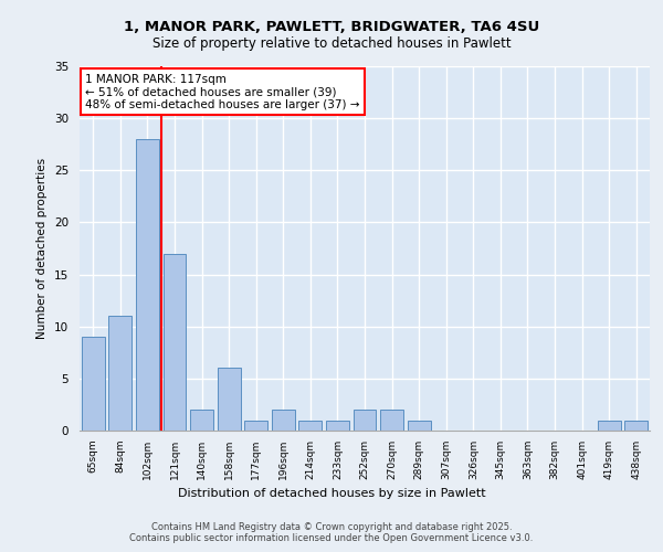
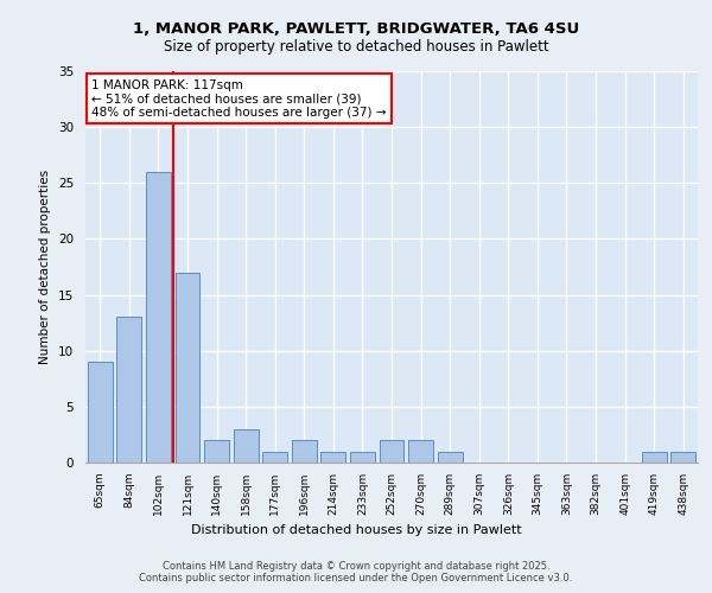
84sqm: 11 -> 13
102sqm: 28 -> 26
158sqm: 6 -> 3
